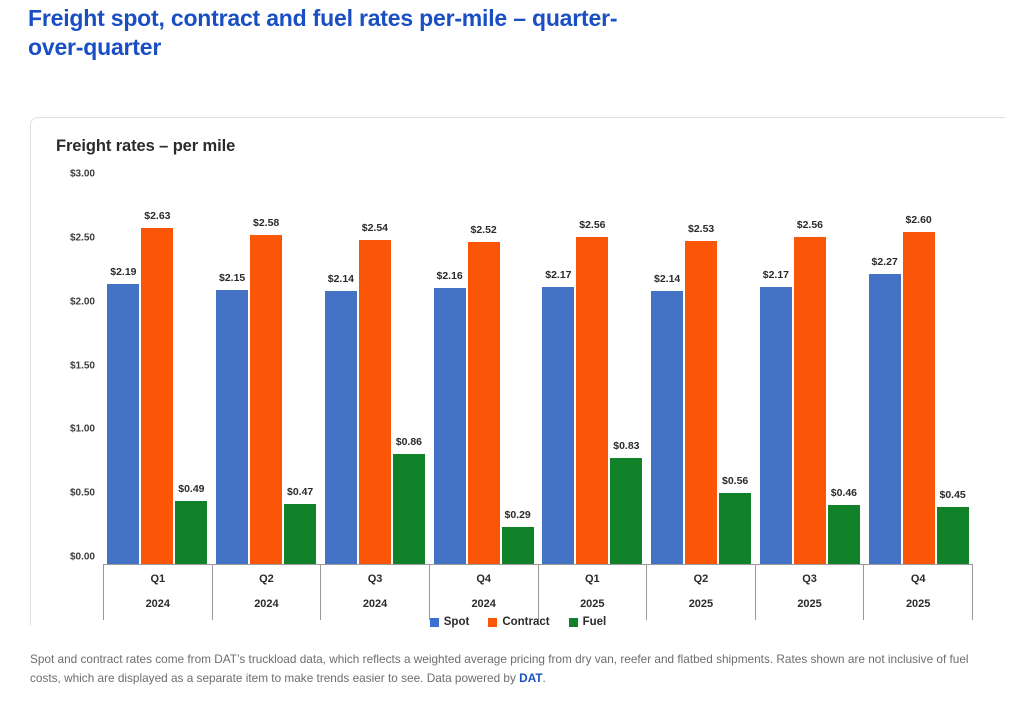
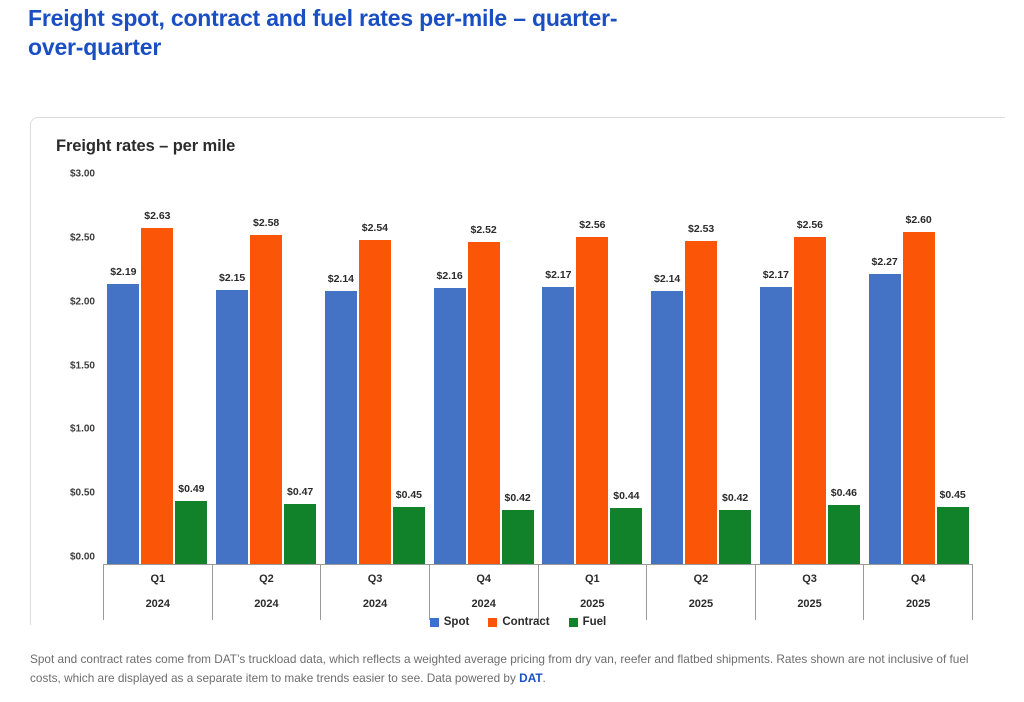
Fuel/Q3 2024: $0.86 -> $0.45
Fuel/Q4 2024: $0.29 -> $0.42
Fuel/Q1 2025: $0.83 -> $0.44
Fuel/Q2 2025: $0.56 -> $0.42
